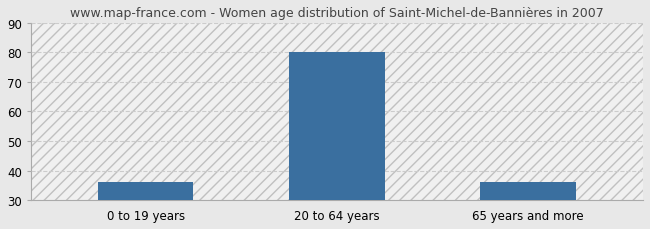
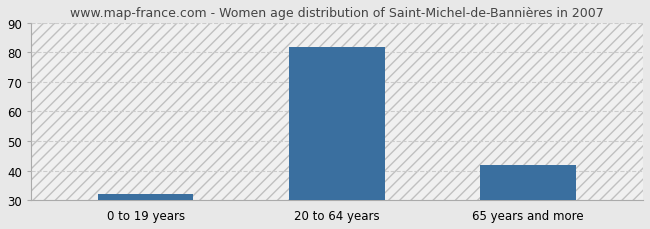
0 to 19 years: 36 -> 32
20 to 64 years: 80 -> 82
65 years and more: 36 -> 42
